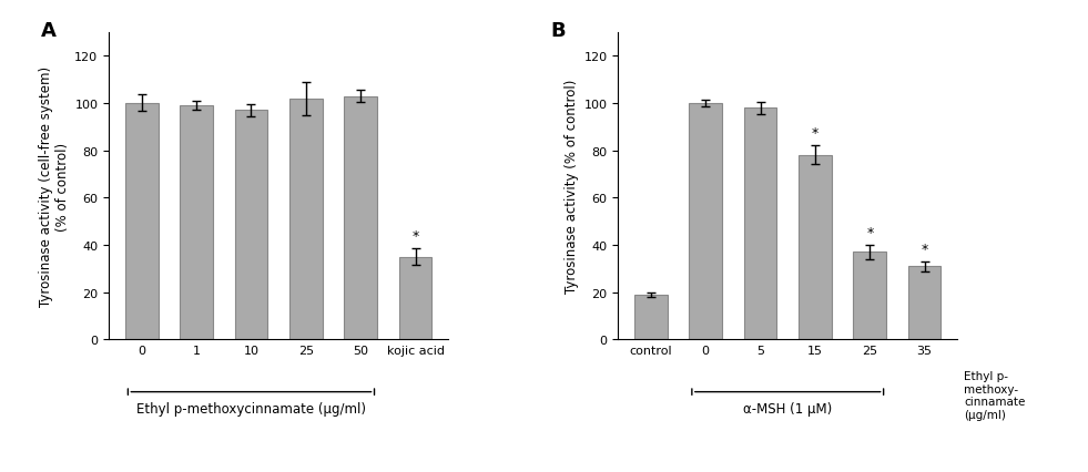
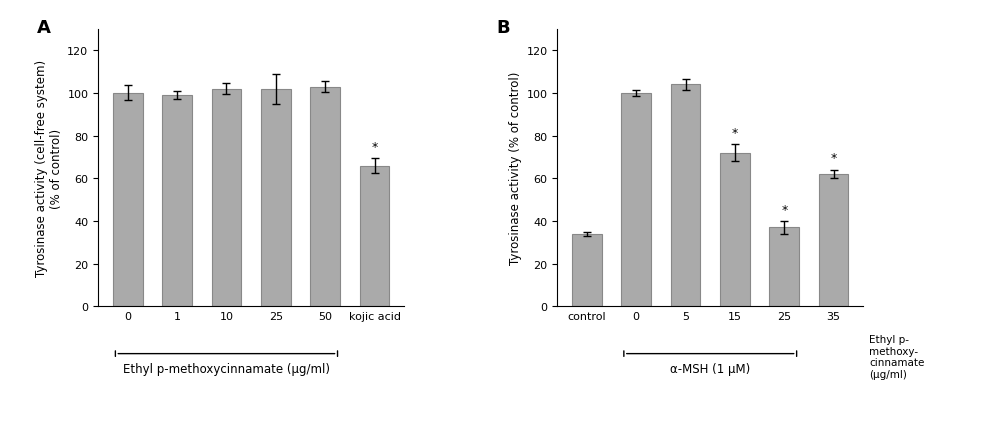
10: 97 -> 102
kojic acid: 35 -> 66
control: 19 -> 34
5: 98 -> 104
15: 78 -> 72
35: 31 -> 62
